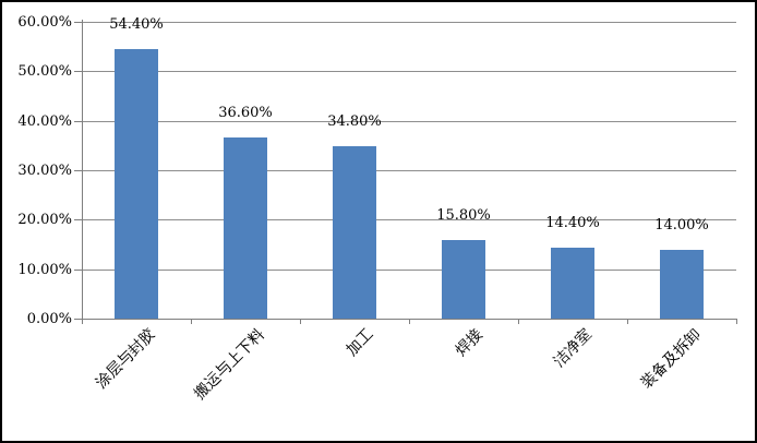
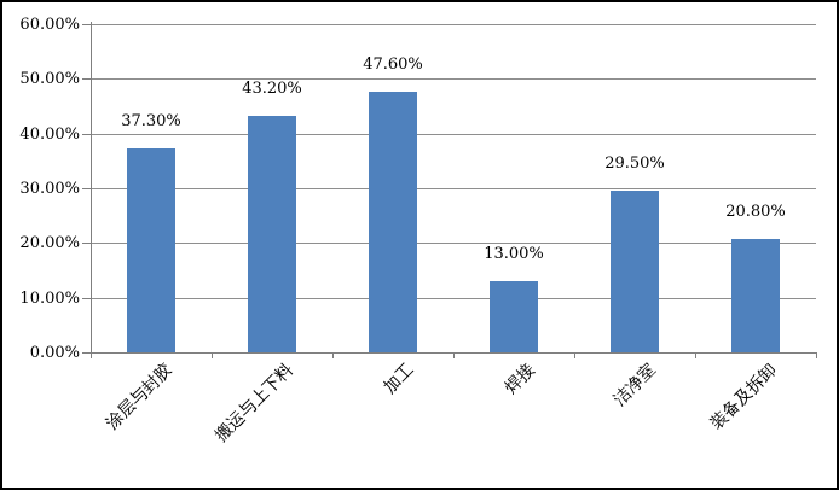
涂层与封胶: 54.40% -> 37.30%
搬运与上下料: 36.60% -> 43.20%
加工: 34.80% -> 47.60%
焊接: 15.80% -> 13.00%
洁净室: 14.40% -> 29.50%
装备及拆卸: 14.00% -> 20.80%
